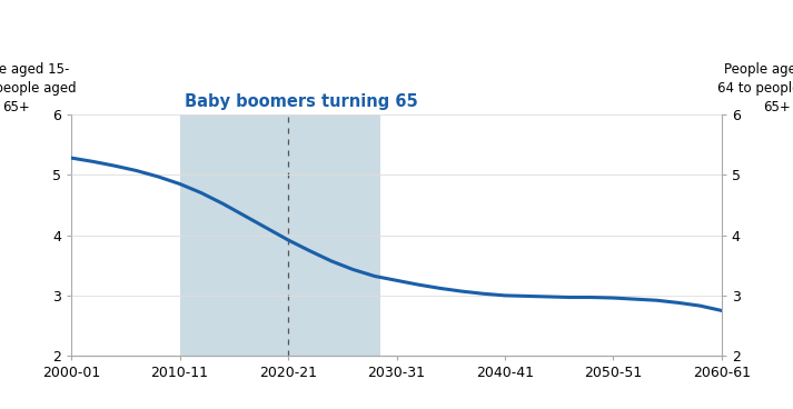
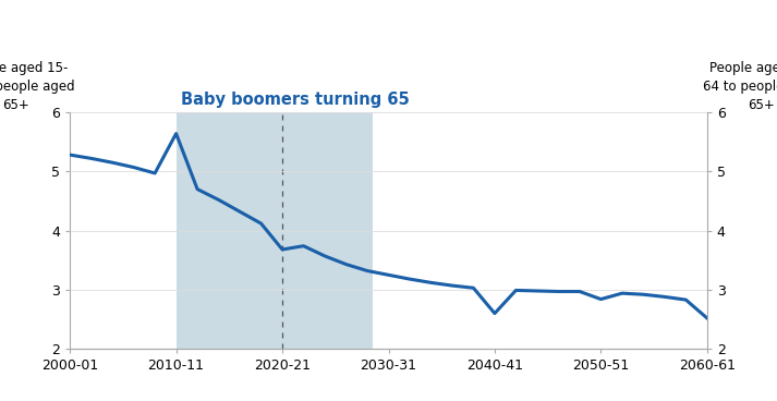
2010-11: 4.85 -> 5.64
2020-21: 3.92 -> 3.68
2040-41: 3.00 -> 2.60
2050-51: 2.96 -> 2.84
2060-61: 2.75 -> 2.52
